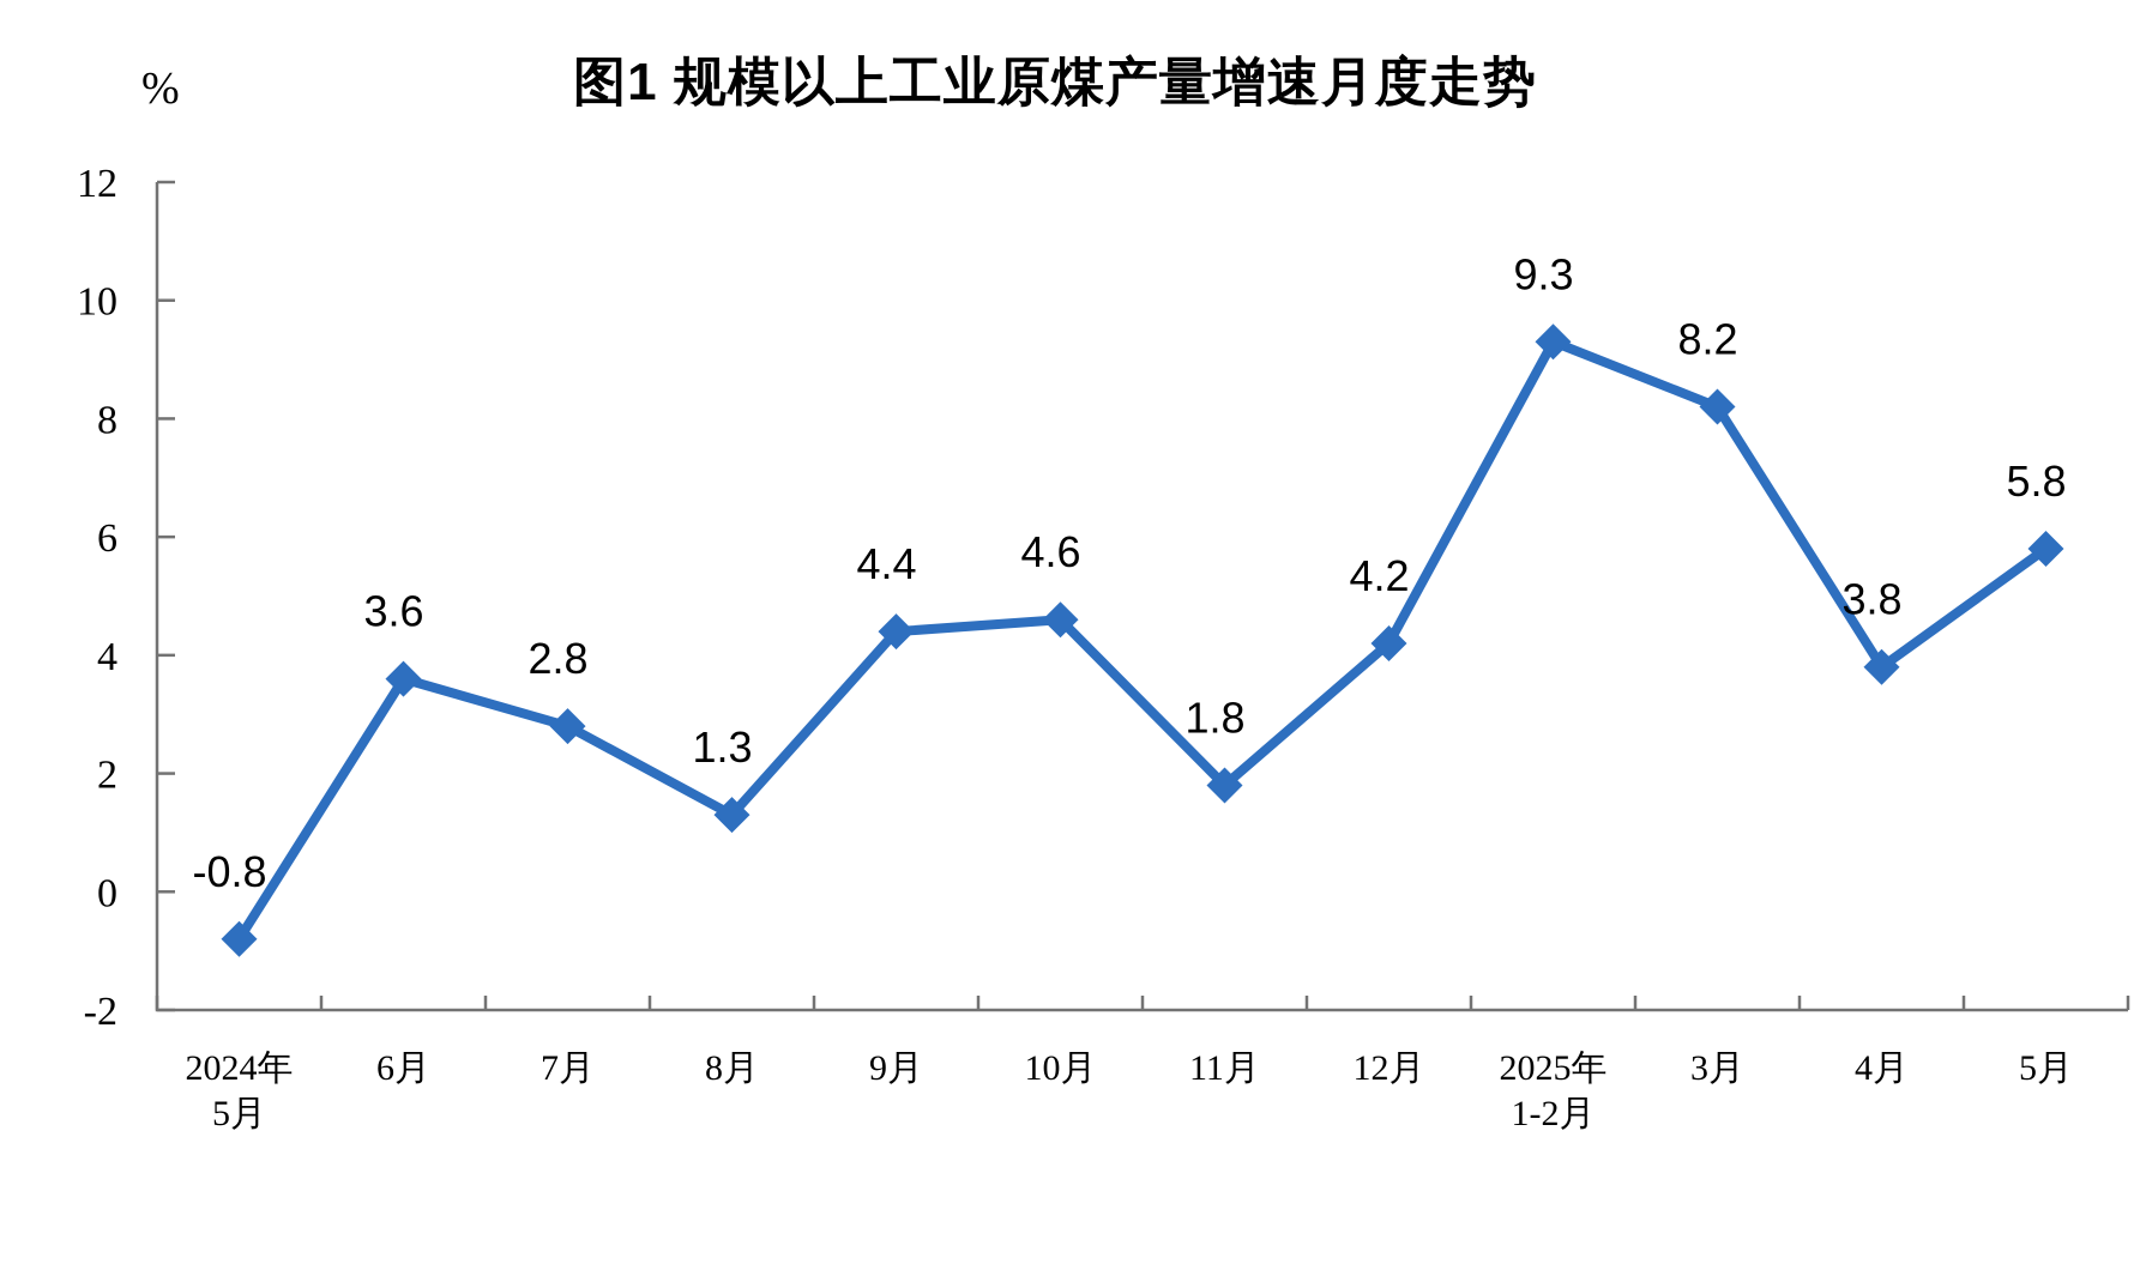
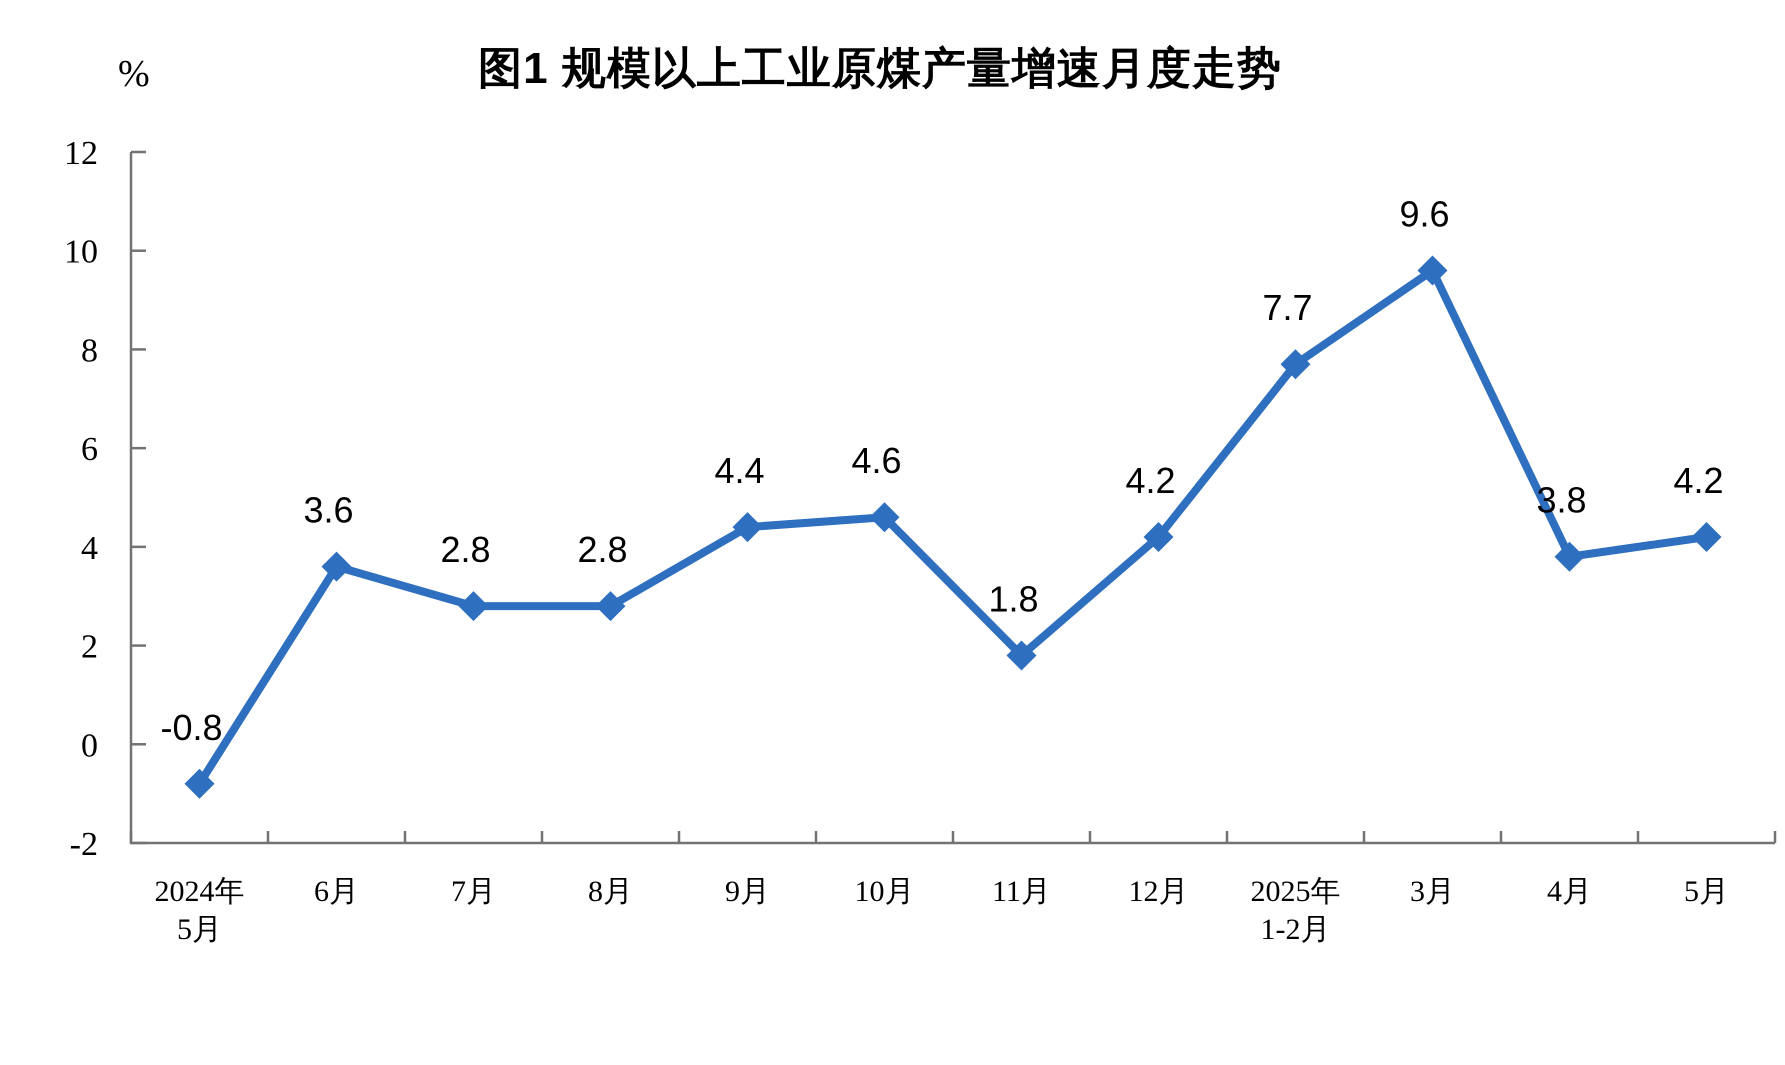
8月: 1.3 -> 2.8
2025年 1-2月: 9.3 -> 7.7
3月: 8.2 -> 9.6
5月: 5.8 -> 4.2
